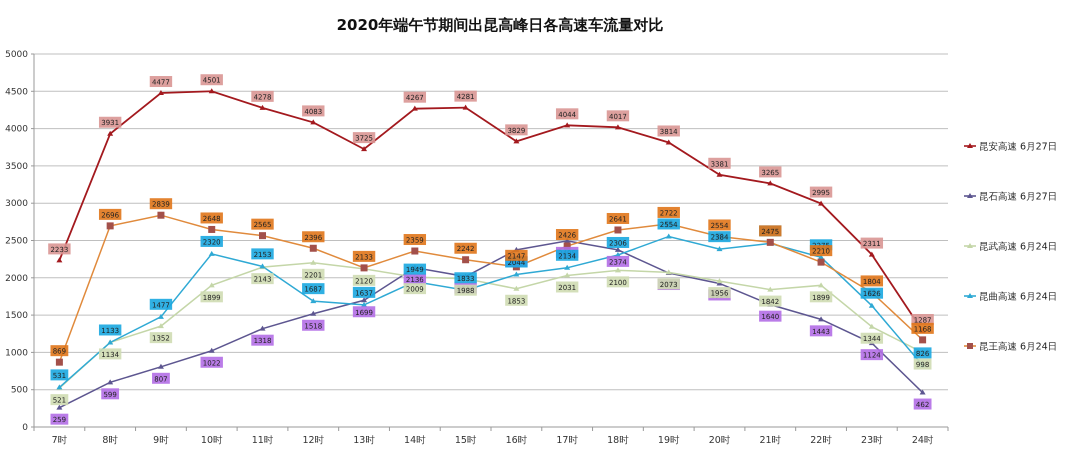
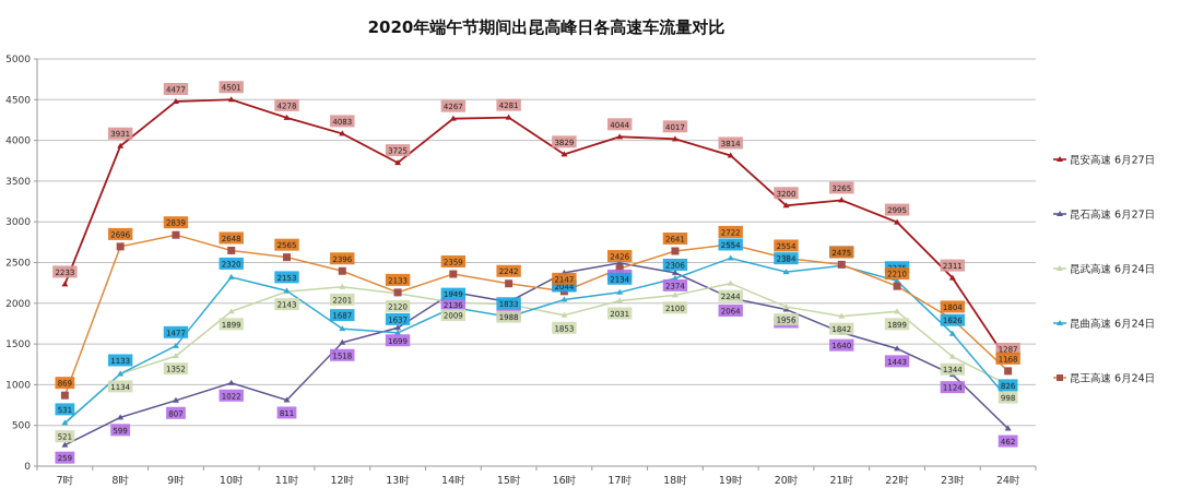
昆石高速 6月27日/11时: 1318 -> 811
昆武高速 6月24日/19时: 2073 -> 2244
昆安高速 6月27日/20时: 3381 -> 3200
